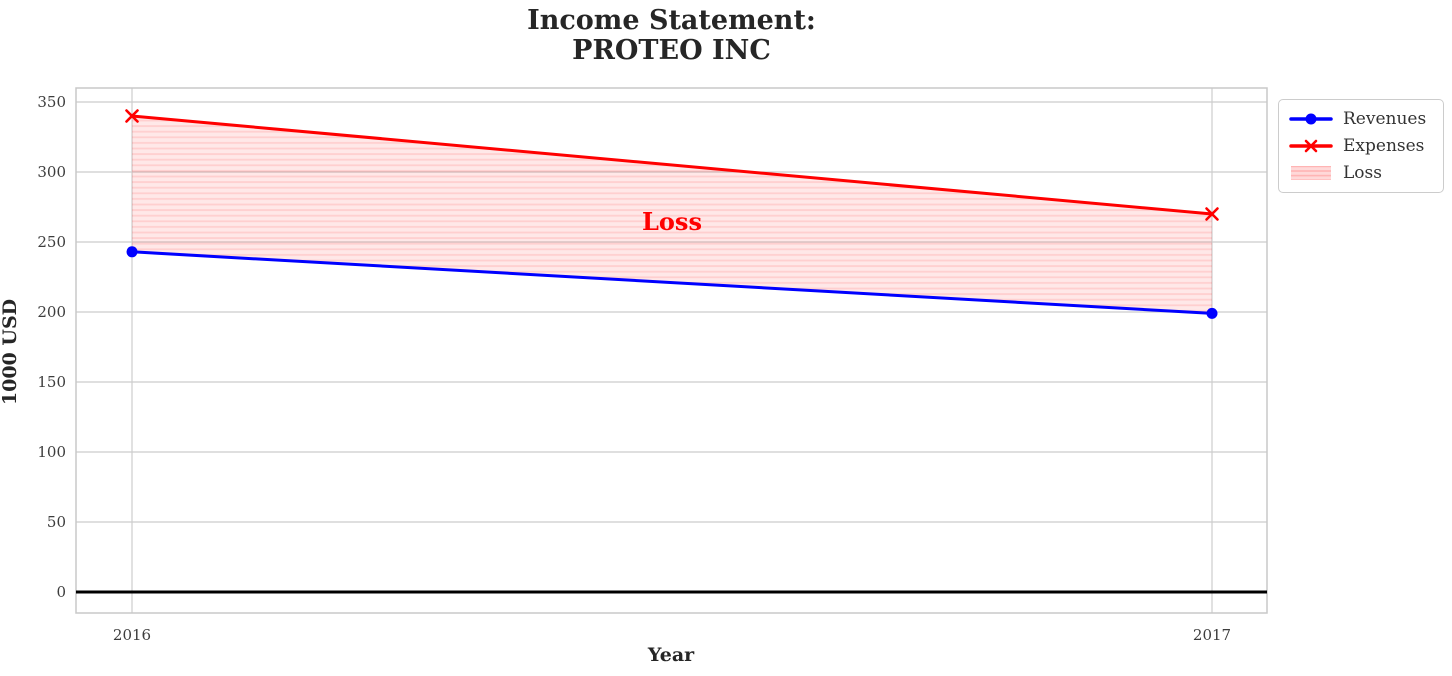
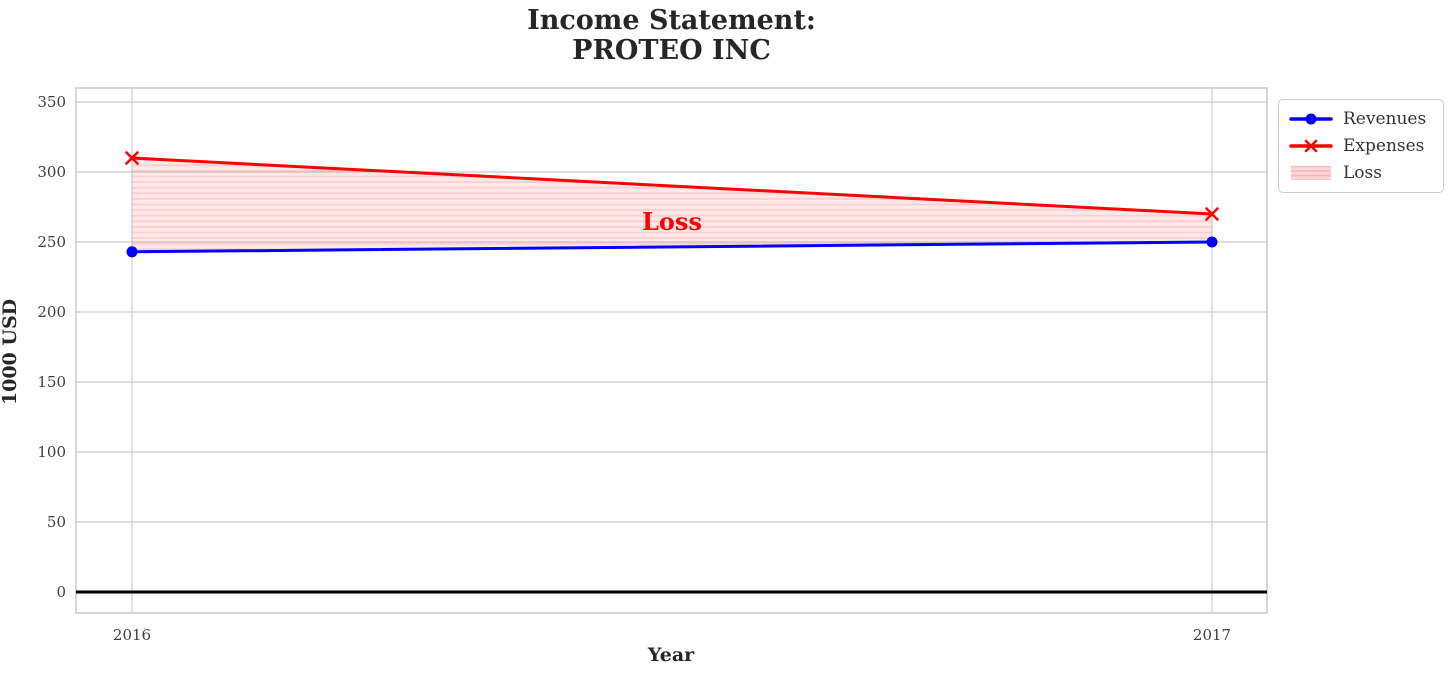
Expenses/2016: 340 -> 310
Revenues/2017: 199 -> 250
